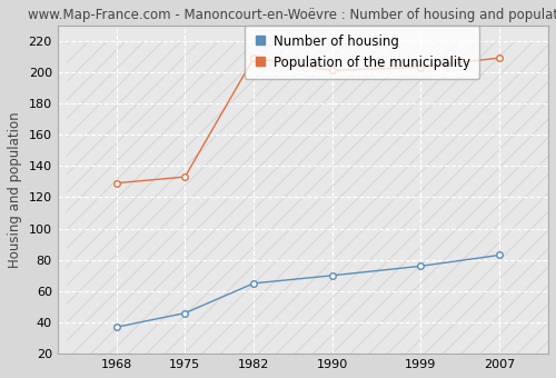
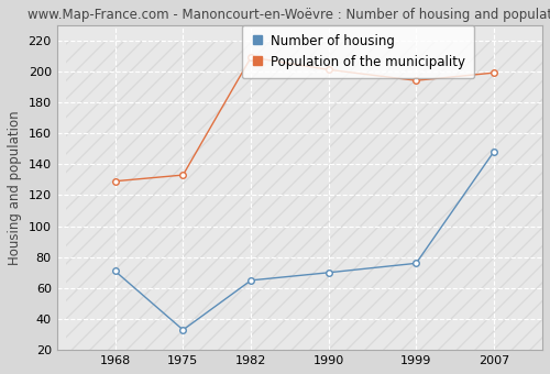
Number of housing/1968: 37 -> 71
Number of housing/1975: 46 -> 33
Population of the municipality/1999: 203 -> 194
Number of housing/2007: 83 -> 148
Population of the municipality/2007: 209 -> 199
